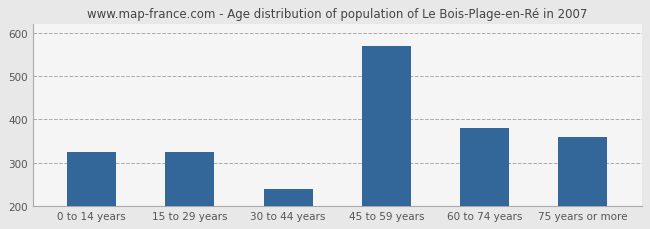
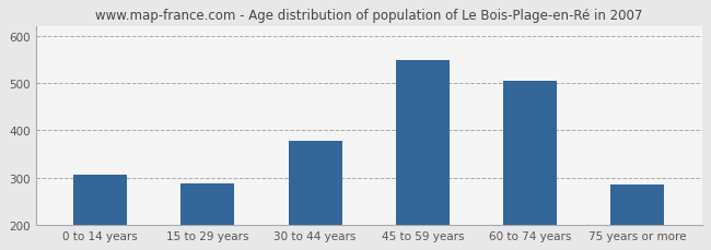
0 to 14 years: 325 -> 305
15 to 29 years: 325 -> 287
30 to 44 years: 240 -> 377
45 to 59 years: 570 -> 550
60 to 74 years: 380 -> 504
75 years or more: 360 -> 285
